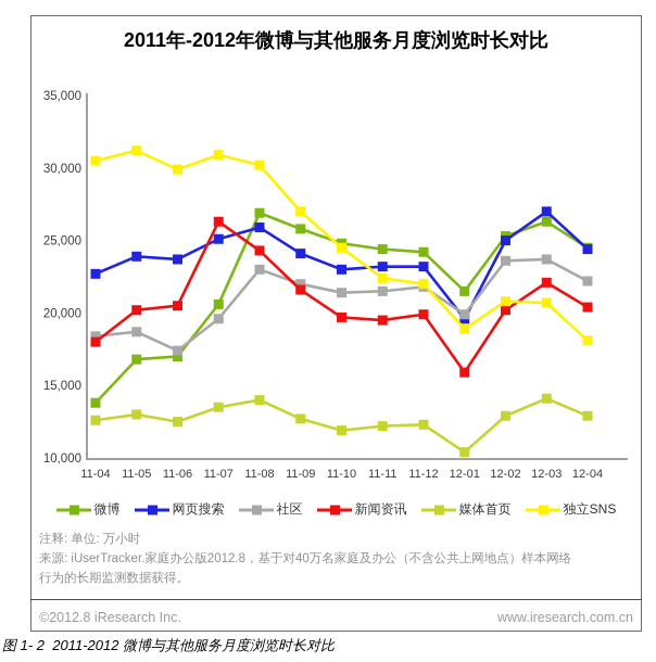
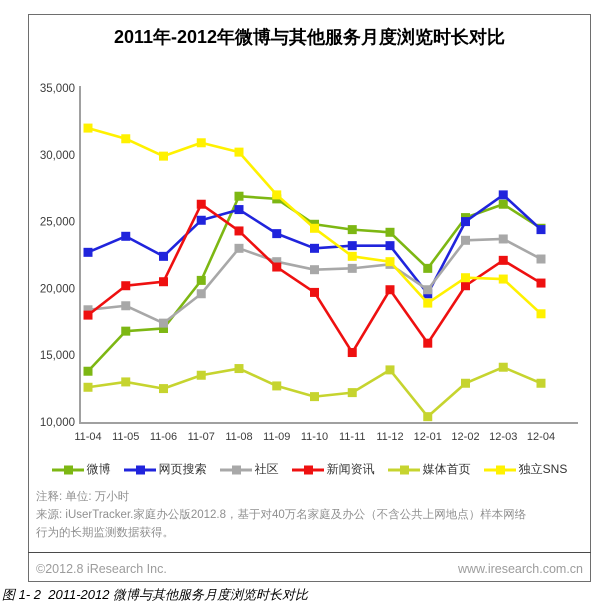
独立SNS/11-04: 30500 -> 32000
网页搜索/11-06: 23700 -> 22400
微博/11-09: 25800 -> 26700
新闻资讯/11-11: 19500 -> 15200
媒体首页/11-12: 12300 -> 13900
